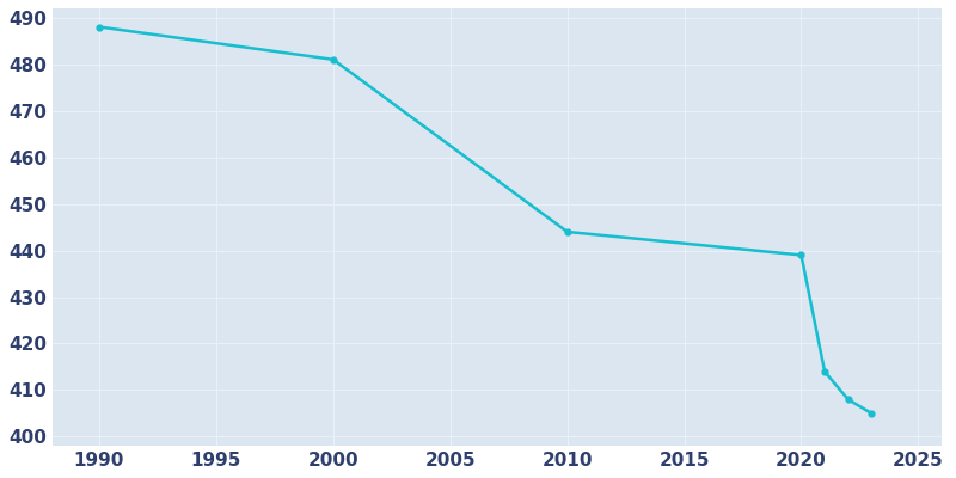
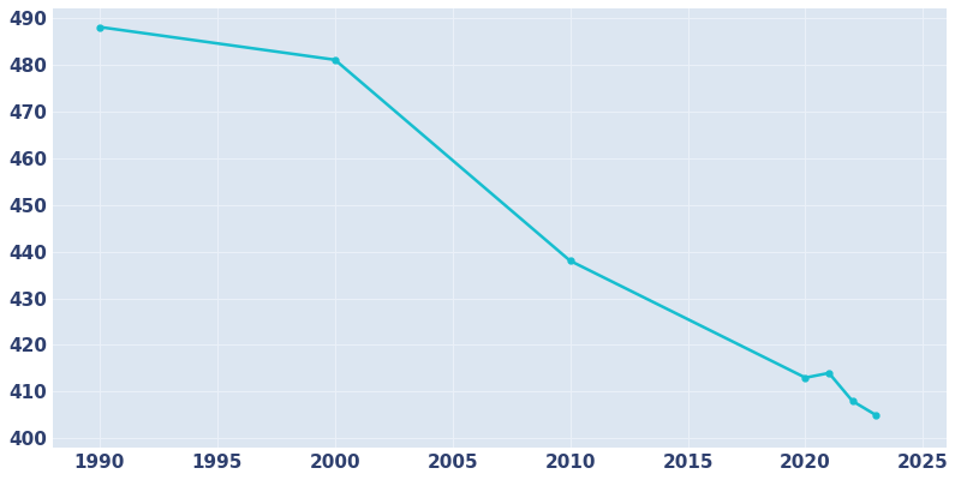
2010: 444 -> 438
2020: 439 -> 413
